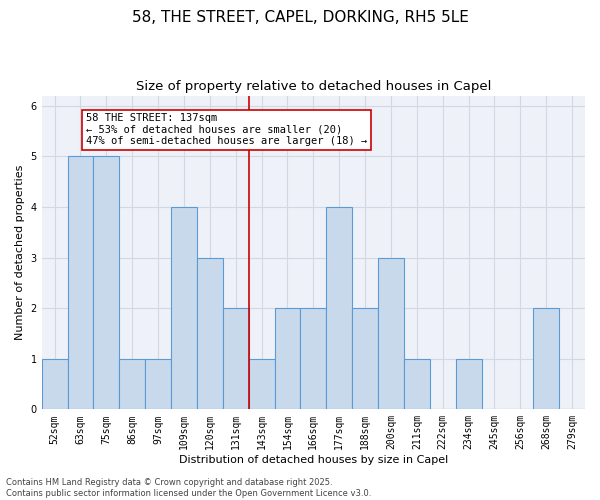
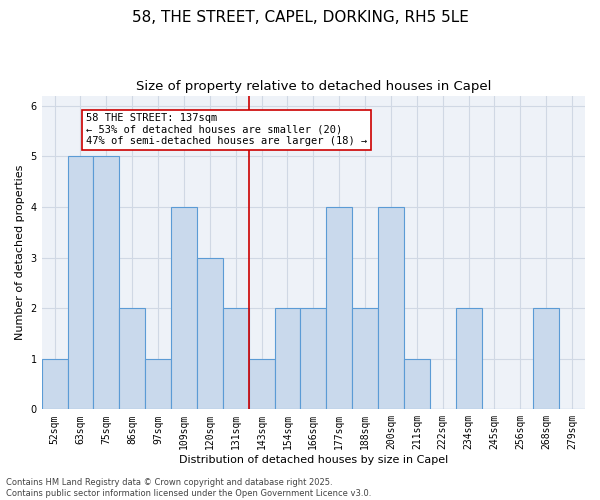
86sqm: 1 -> 2
200sqm: 3 -> 4
234sqm: 1 -> 2
